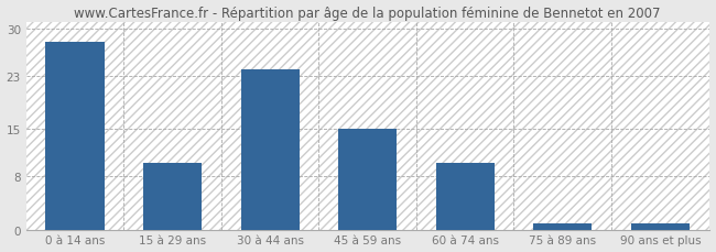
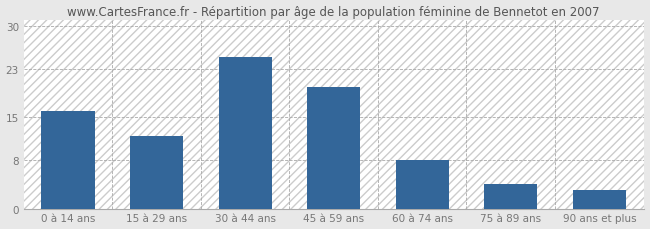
0 à 14 ans: 28 -> 16
15 à 29 ans: 10 -> 12
30 à 44 ans: 24 -> 25
45 à 59 ans: 15 -> 20
60 à 74 ans: 10 -> 8
75 à 89 ans: 1 -> 4
90 ans et plus: 1 -> 3
